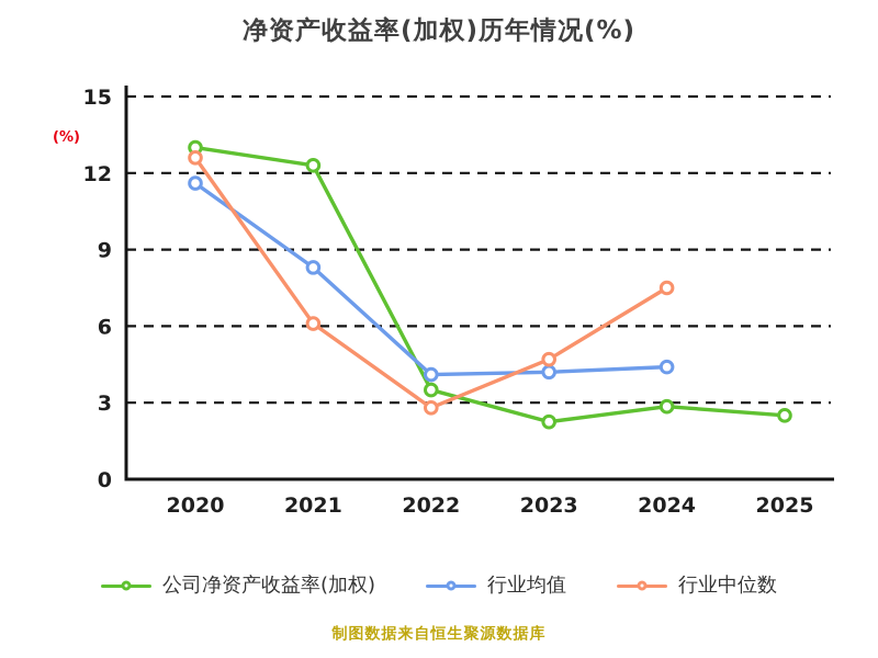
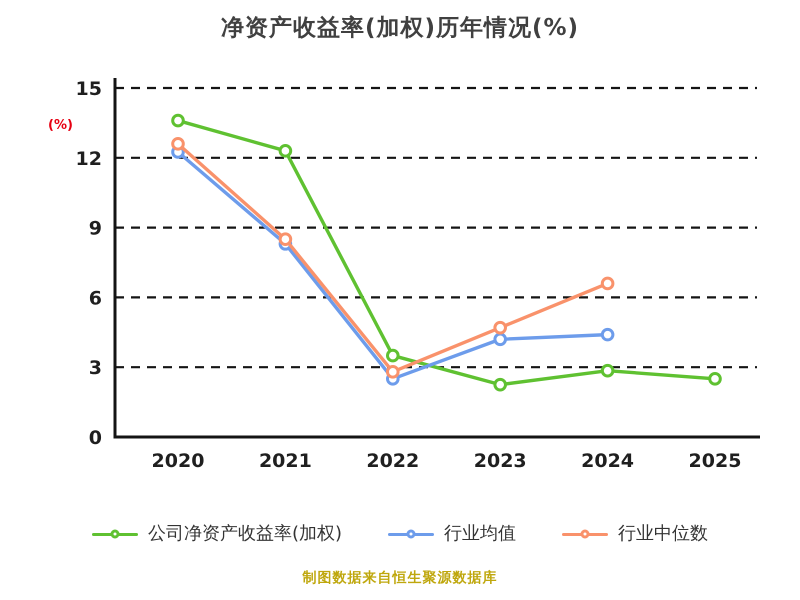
公司净资产收益率(加权)/2020: 13.0 -> 13.6
行业均值/2020: 11.6 -> 12.2
行业中位数/2021: 6.1 -> 8.5
行业均值/2022: 4.1 -> 2.5
行业中位数/2024: 7.5 -> 6.6
